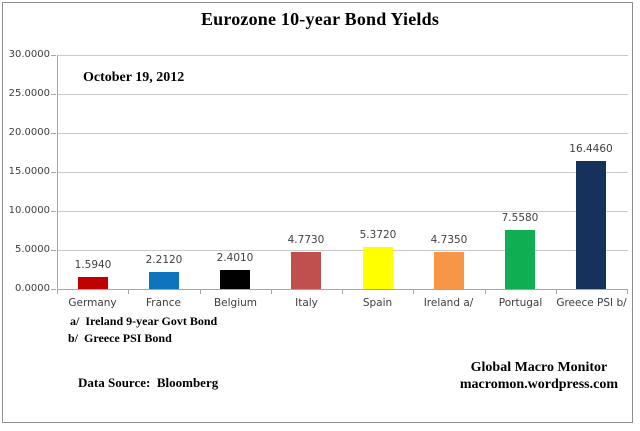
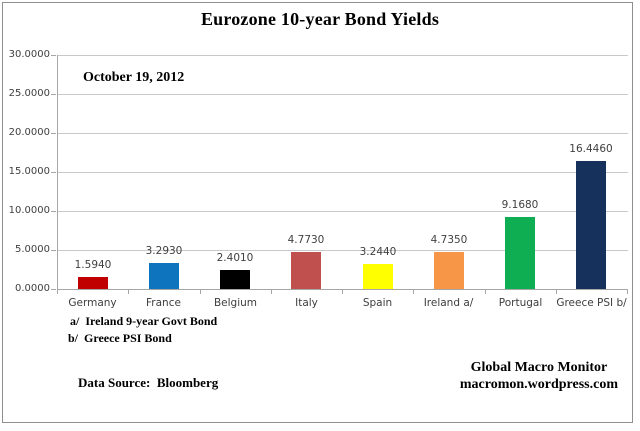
France: 2.2120 -> 3.2930
Spain: 5.3720 -> 3.2440
Portugal: 7.5580 -> 9.1680
